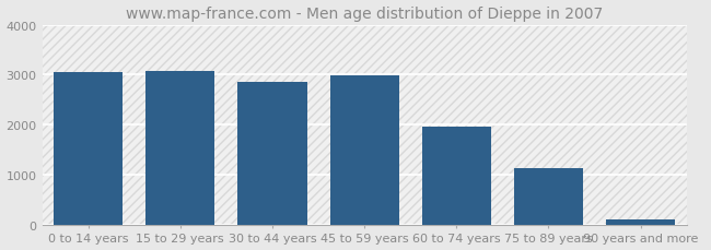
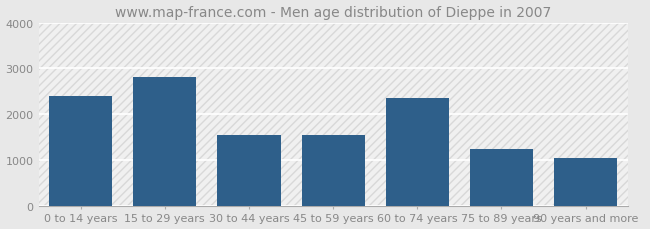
0 to 14 years: 3050 -> 2400
15 to 29 years: 3060 -> 2800
30 to 44 years: 2860 -> 1550
45 to 59 years: 2990 -> 1550
60 to 74 years: 1960 -> 2350
75 to 89 years: 1130 -> 1250
90 years and more: 100 -> 1050
